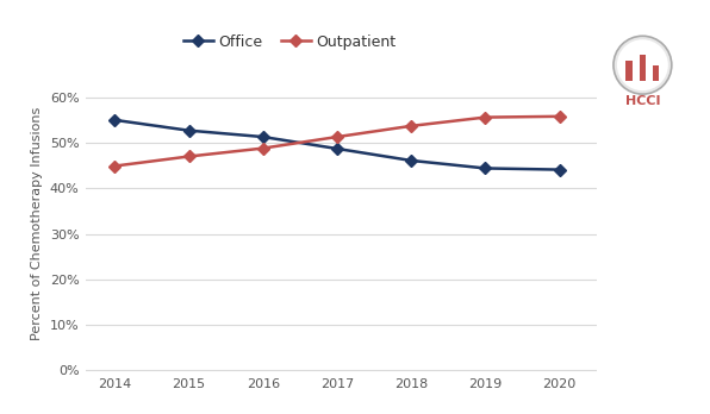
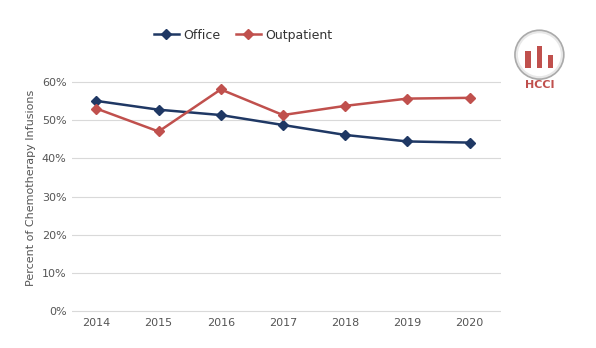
Outpatient/2014: 44.9% -> 53.0%
Outpatient/2016: 48.8% -> 58.0%
